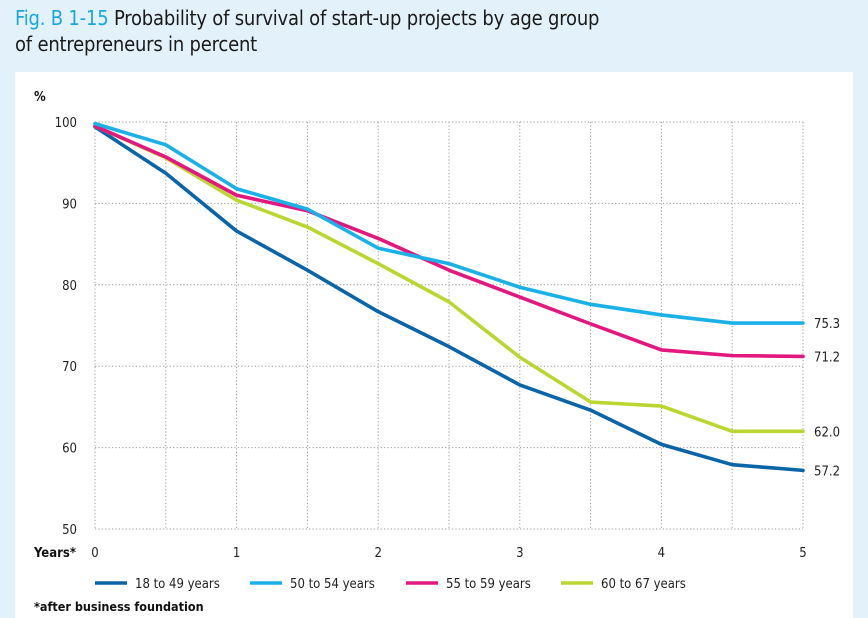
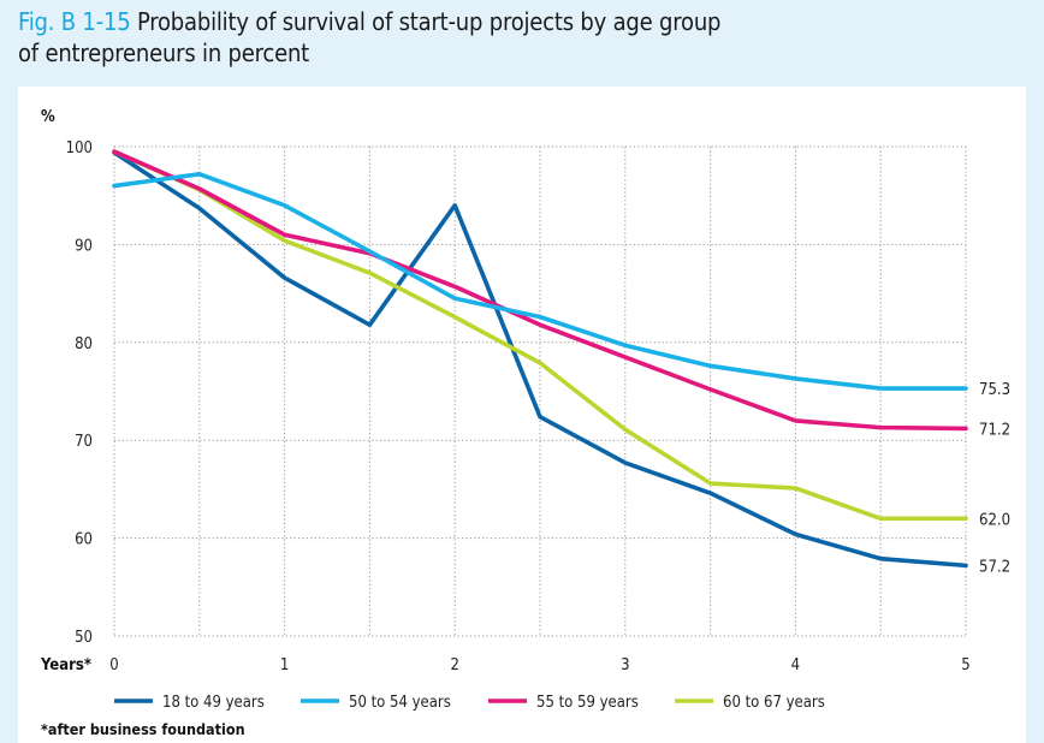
50 to 54 years/0: 100 -> 96
50 to 54 years/1: 92 -> 94
18 to 49 years/2: 77 -> 94
